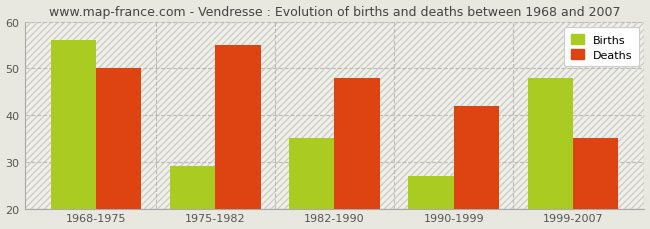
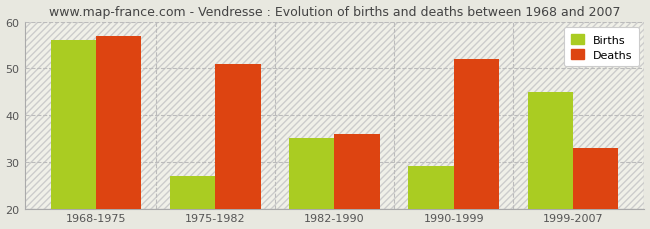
Deaths/1968-1975: 50 -> 57
Births/1975-1982: 29 -> 27
Deaths/1975-1982: 55 -> 51
Deaths/1982-1990: 48 -> 36
Births/1990-1999: 27 -> 29
Deaths/1990-1999: 42 -> 52
Births/1999-2007: 48 -> 45
Deaths/1999-2007: 35 -> 33
